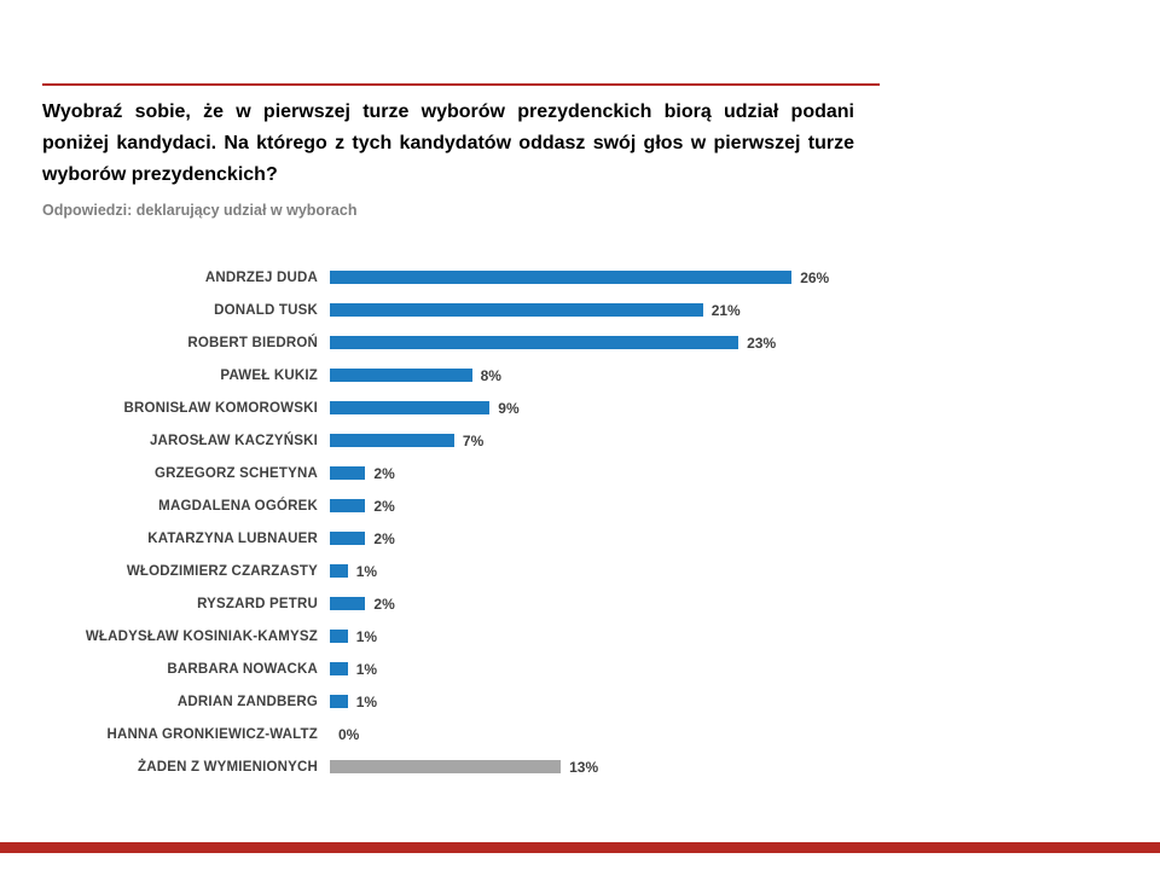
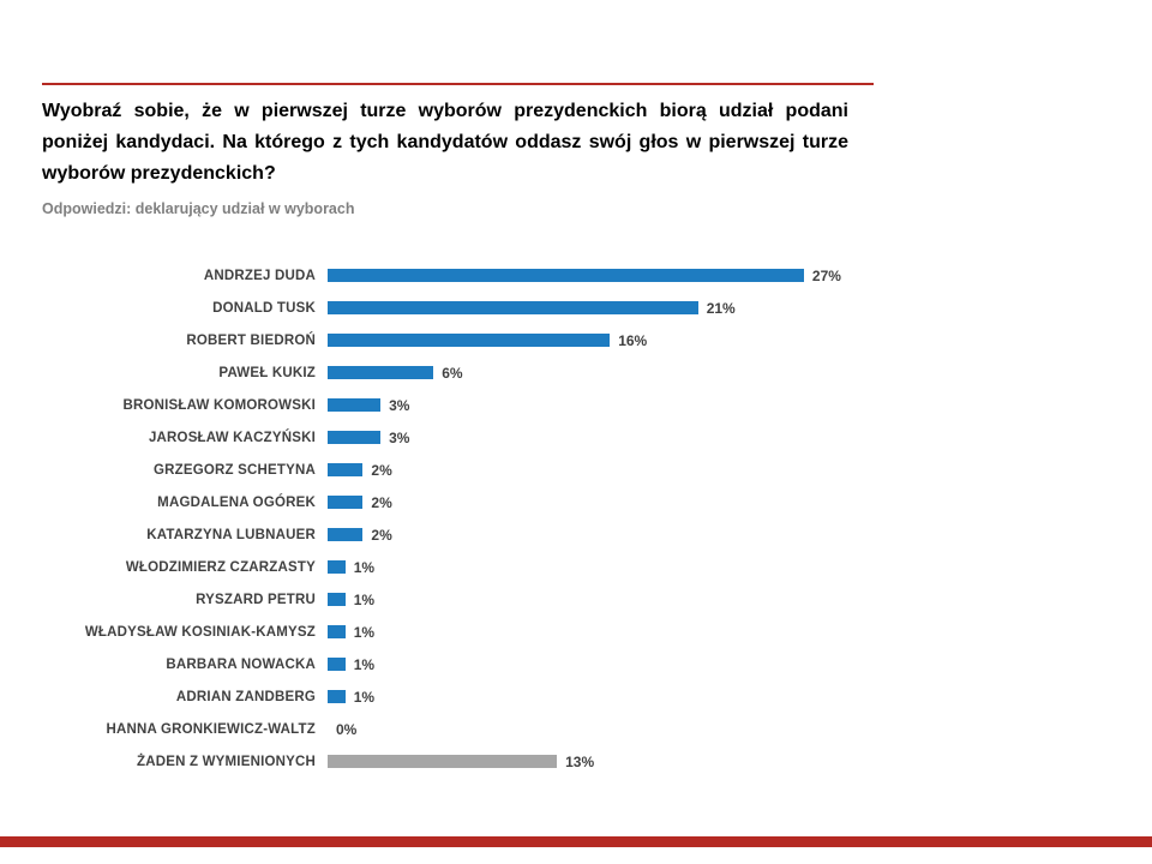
ANDRZEJ DUDA: 26% -> 27%
ROBERT BIEDROŃ: 23% -> 16%
PAWEŁ KUKIZ: 8% -> 6%
BRONISŁAW KOMOROWSKI: 9% -> 3%
JAROSŁAW KACZYŃSKI: 7% -> 3%
RYSZARD PETRU: 2% -> 1%
